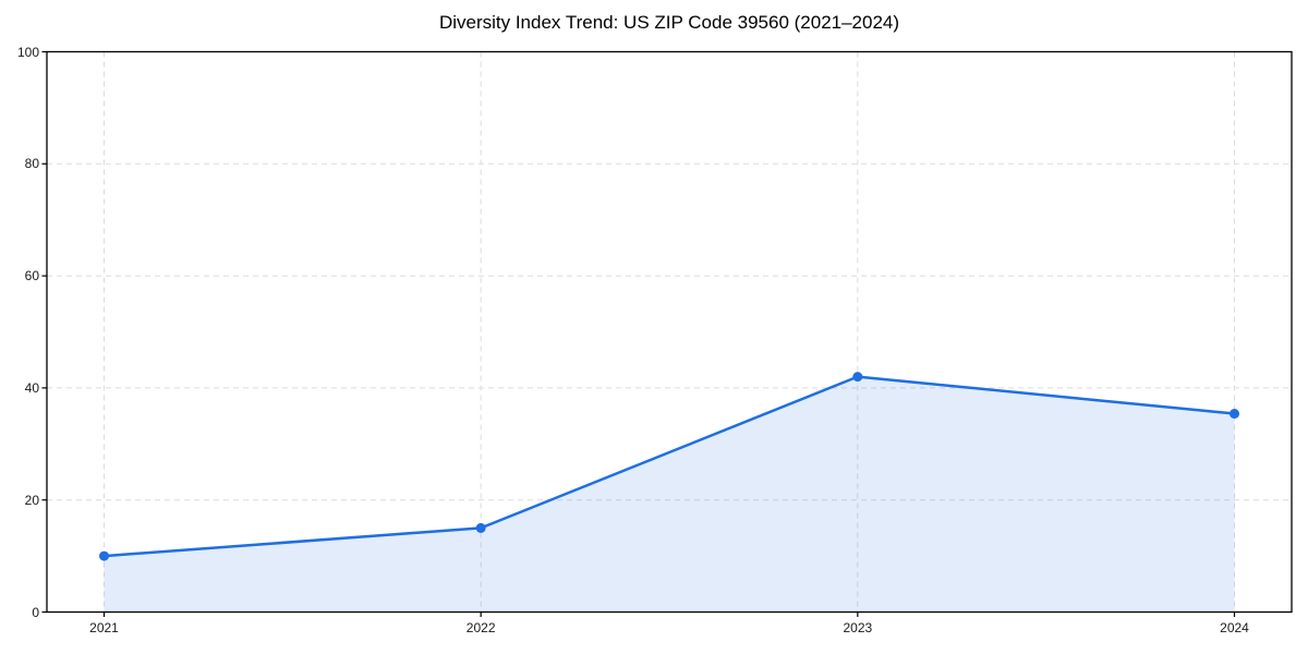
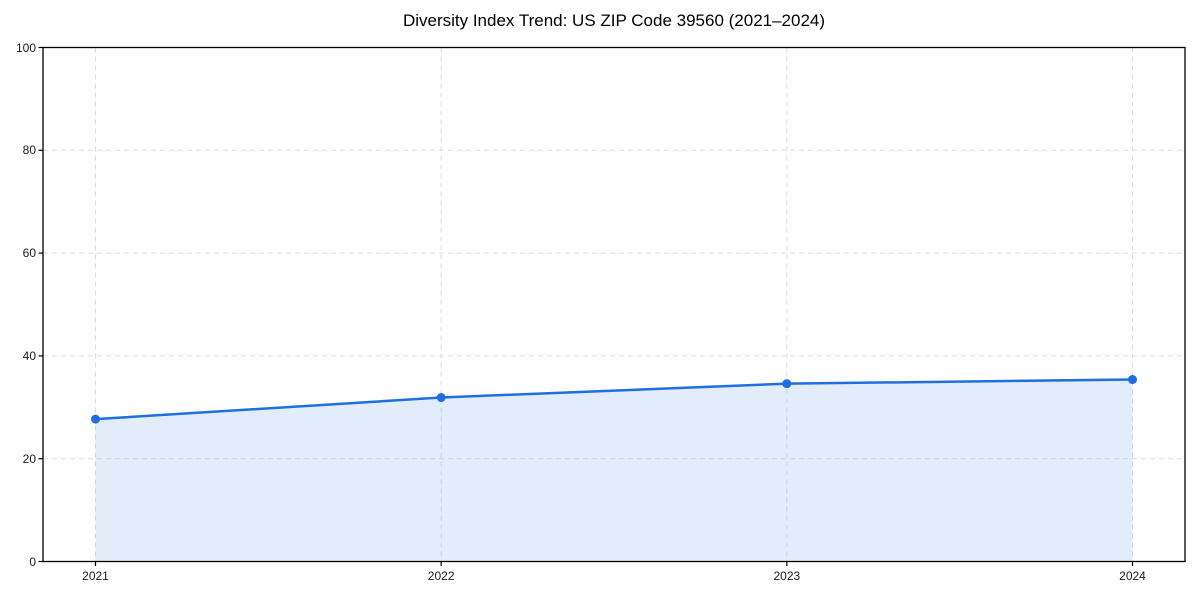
2021: 10 -> 28
2022: 15 -> 32
2023: 42 -> 35
